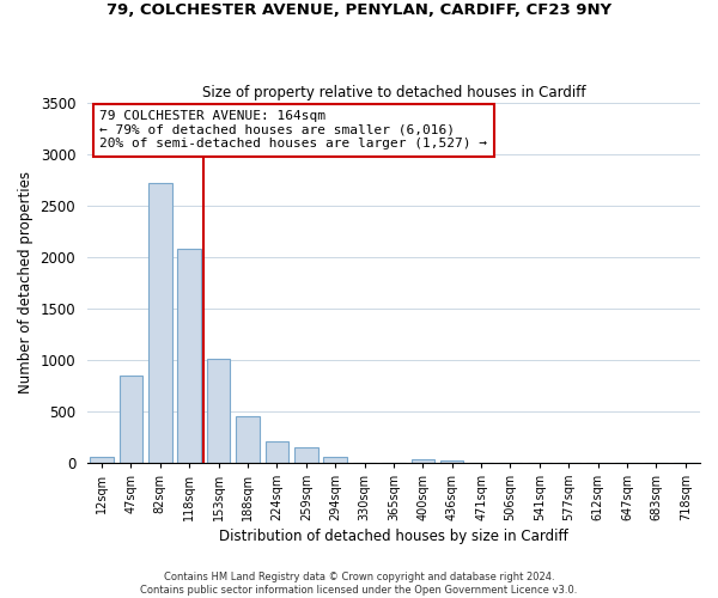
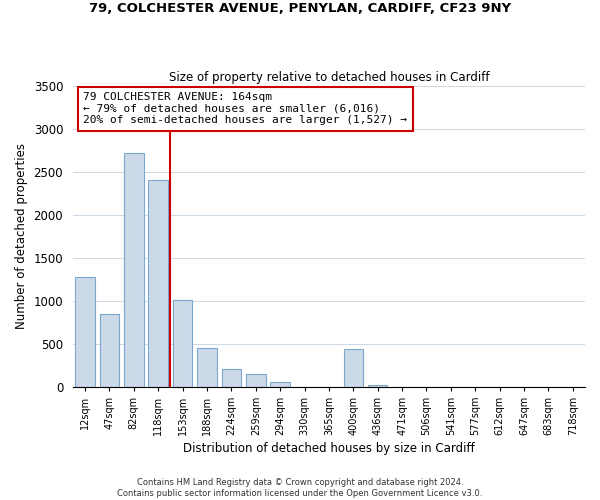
12sqm: 60 -> 1280
118sqm: 2080 -> 2400
400sqm: 30 -> 440
